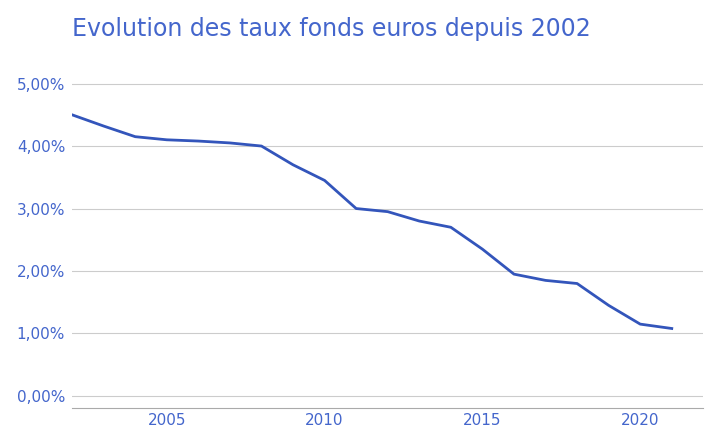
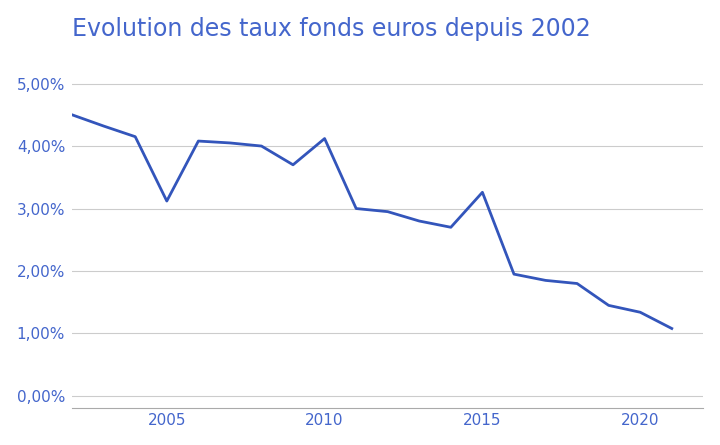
2005: 4,10% -> 3,12%
2010: 3,45% -> 4,12%
2015: 2,35% -> 3,26%
2020: 1,15% -> 1,34%
